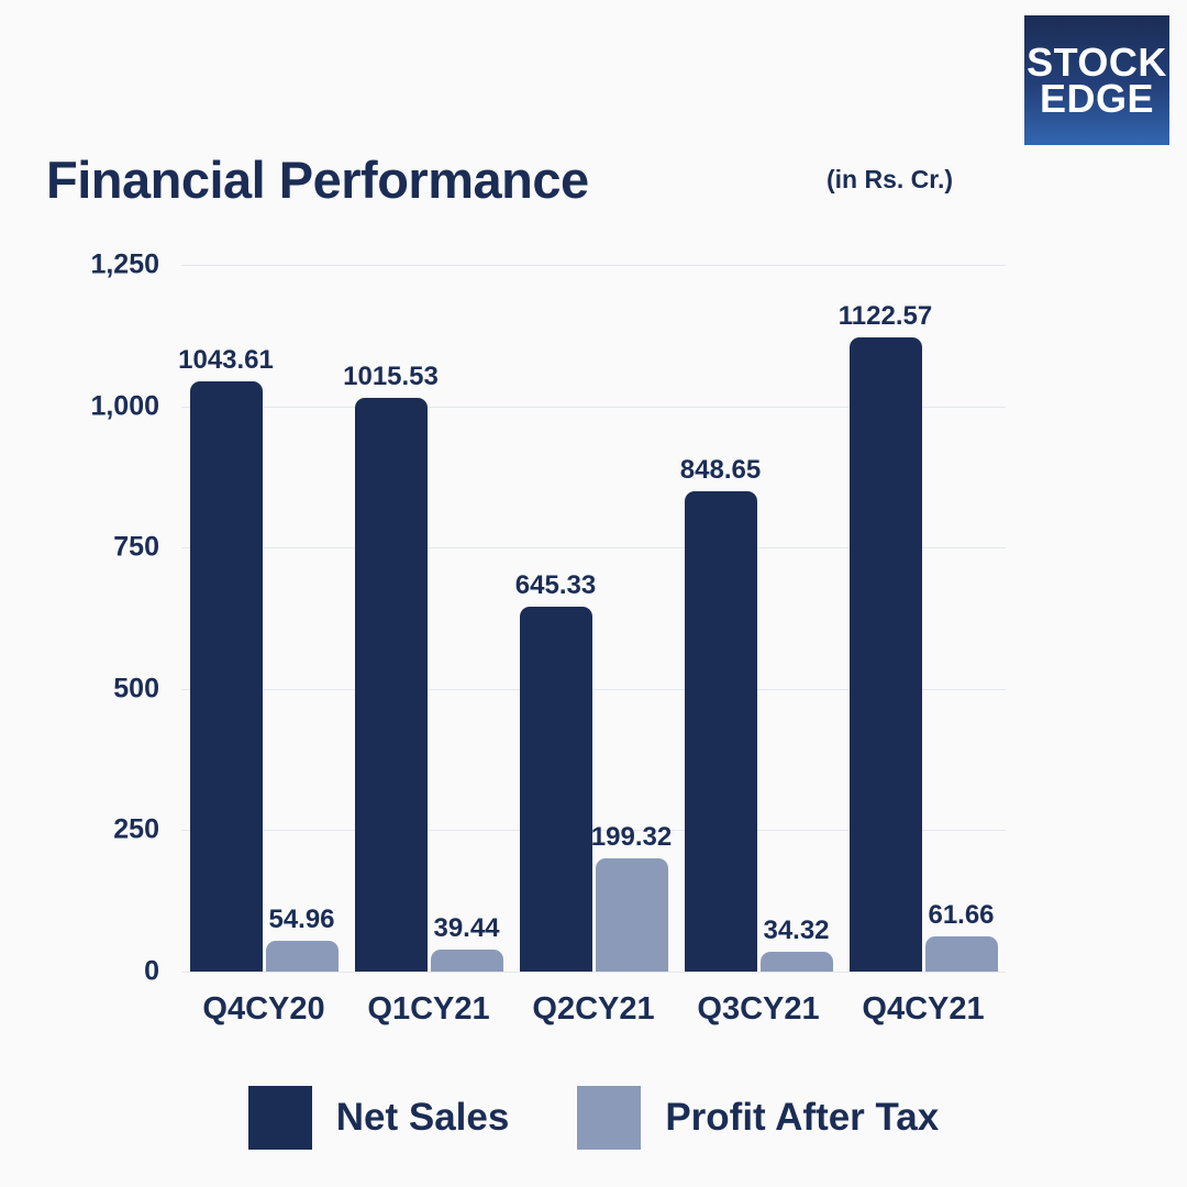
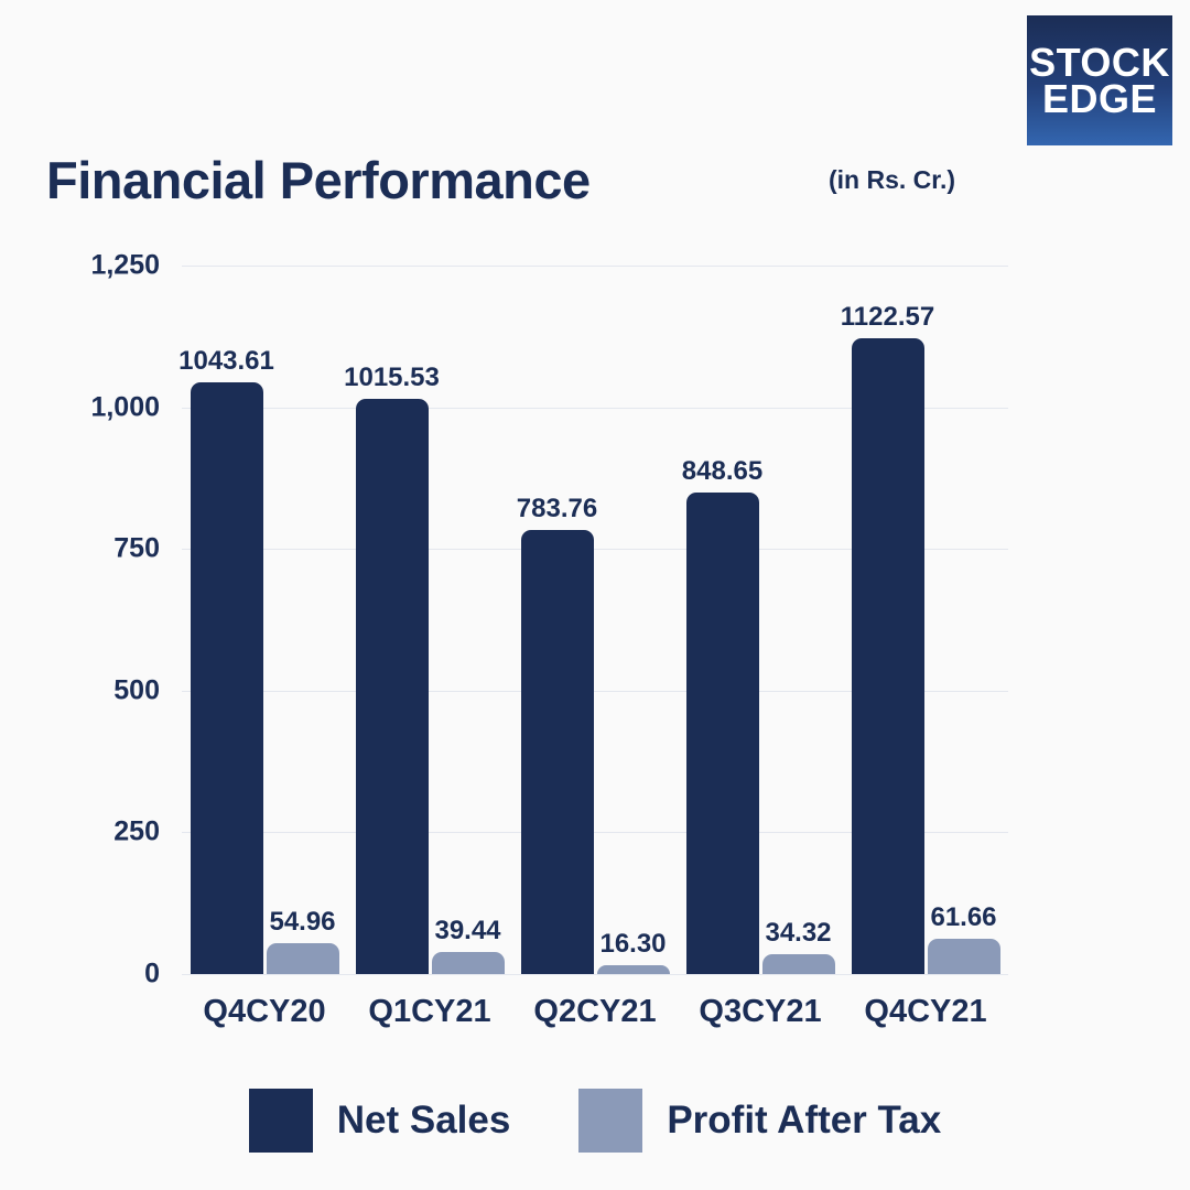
Net Sales/Q2CY21: 645.33 -> 783.76
Profit After Tax/Q2CY21: 199.32 -> 16.30
